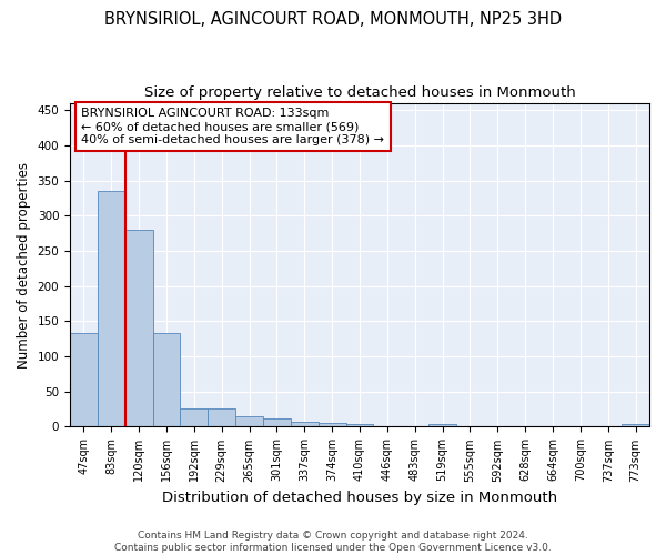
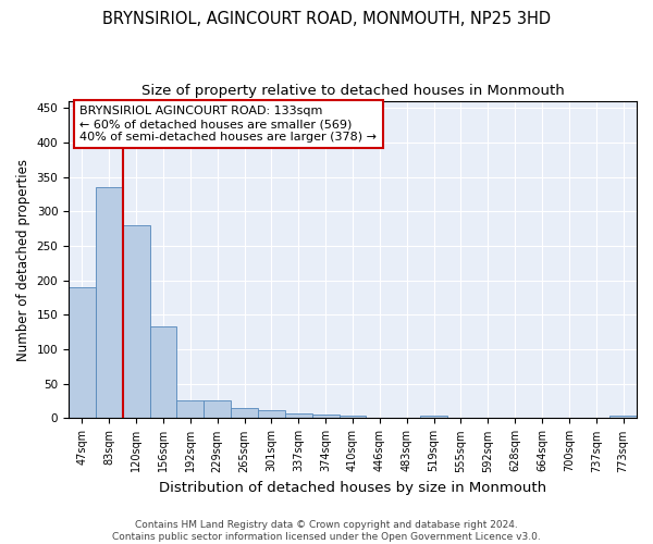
47sqm: 133 -> 190
